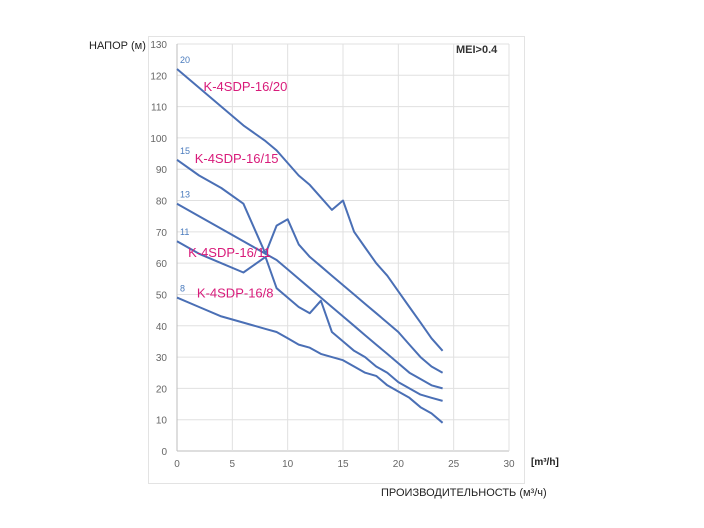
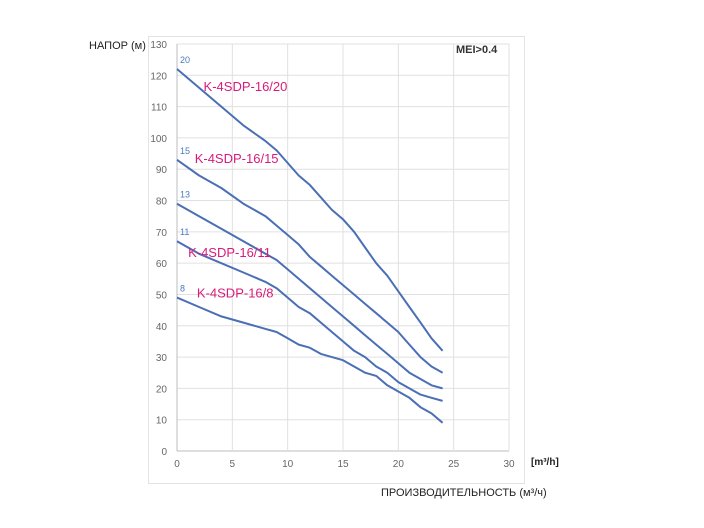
K-4SDP-16/15/8: 63 -> 75
K-4SDP-16/11/8: 62 -> 54
K-4SDP-16/15/10: 74 -> 69
K-4SDP-16/11/13: 48 -> 41
K-4SDP-16/20/15: 80 -> 74
